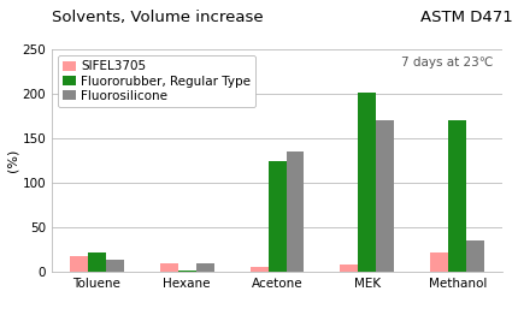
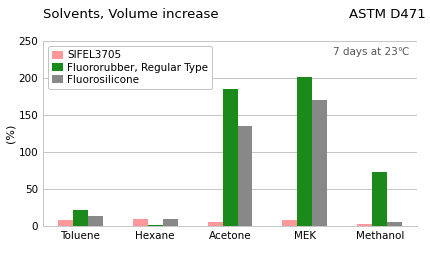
SIFEL3705/Toluene: 18 -> 8
Fluororubber, Regular Type/Acetone: 124 -> 185
SIFEL3705/Methanol: 22 -> 3
Fluororubber, Regular Type/Methanol: 170 -> 73
Fluorosilicone/Methanol: 36 -> 5
